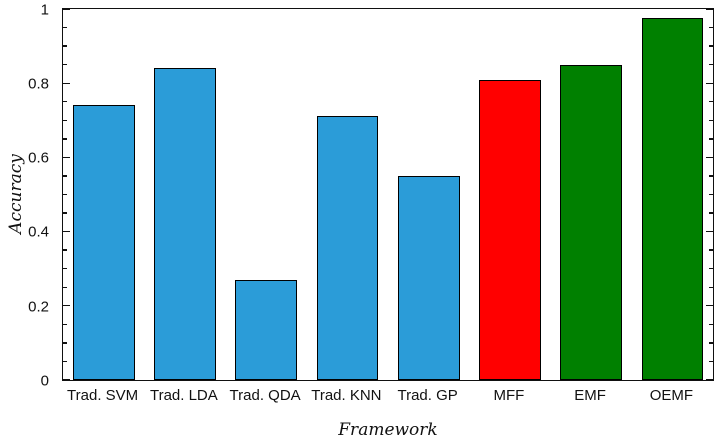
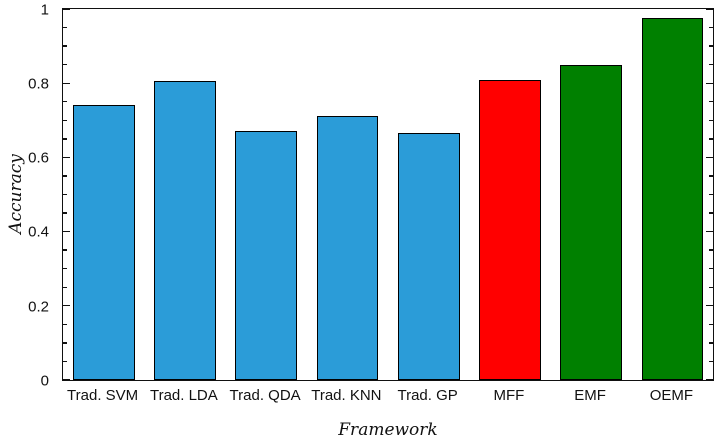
Trad. LDA: 0.84 -> 0.81
Trad. QDA: 0.27 -> 0.67
Trad. GP: 0.55 -> 0.67
